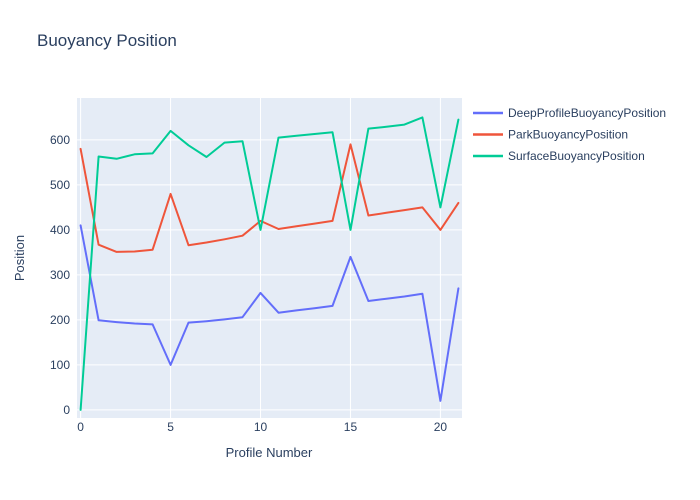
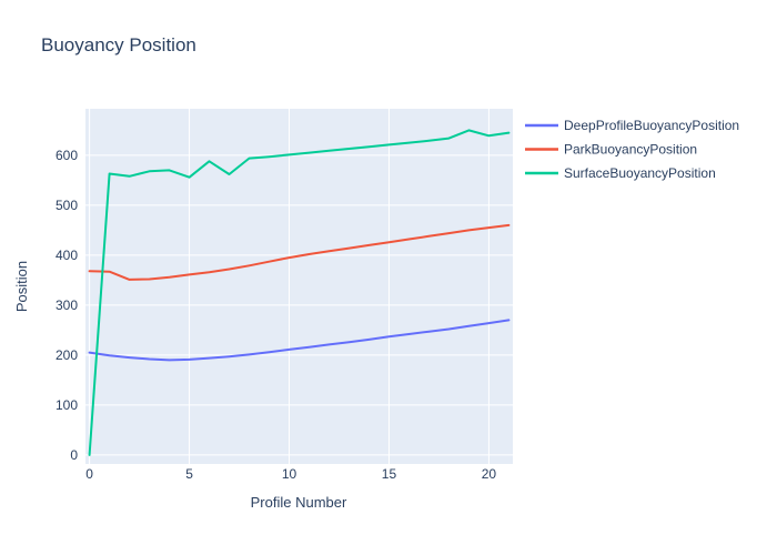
DeepProfileBuoyancyPosition/0: 410 -> 200
ParkBuoyancyPosition/0: 580 -> 370
DeepProfileBuoyancyPosition/5: 100 -> 190
ParkBuoyancyPosition/5: 480 -> 360
SurfaceBuoyancyPosition/5: 620 -> 560
DeepProfileBuoyancyPosition/10: 260 -> 210
ParkBuoyancyPosition/10: 420 -> 400
SurfaceBuoyancyPosition/10: 400 -> 600
DeepProfileBuoyancyPosition/15: 340 -> 240
ParkBuoyancyPosition/15: 590 -> 430
SurfaceBuoyancyPosition/15: 400 -> 620
DeepProfileBuoyancyPosition/20: 20 -> 260
ParkBuoyancyPosition/20: 400 -> 460
SurfaceBuoyancyPosition/20: 450 -> 640
